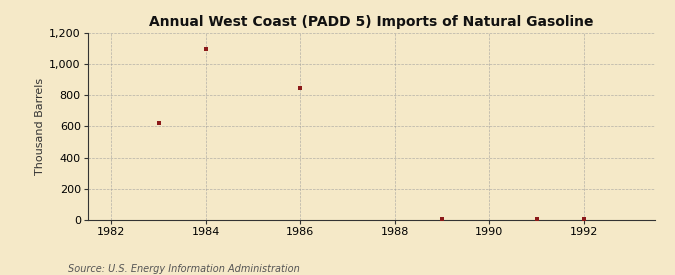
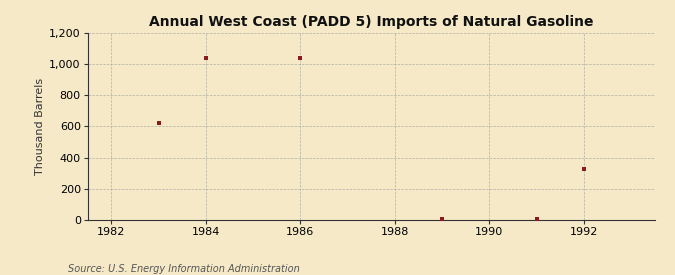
1984: 1,100 -> 1,040
1986: 840 -> 1,040
1992: 10 -> 330
